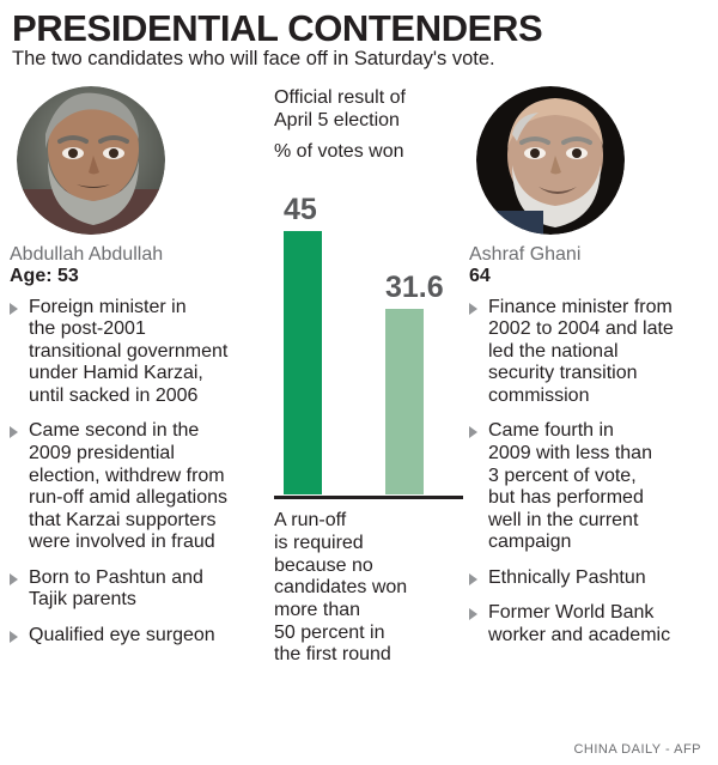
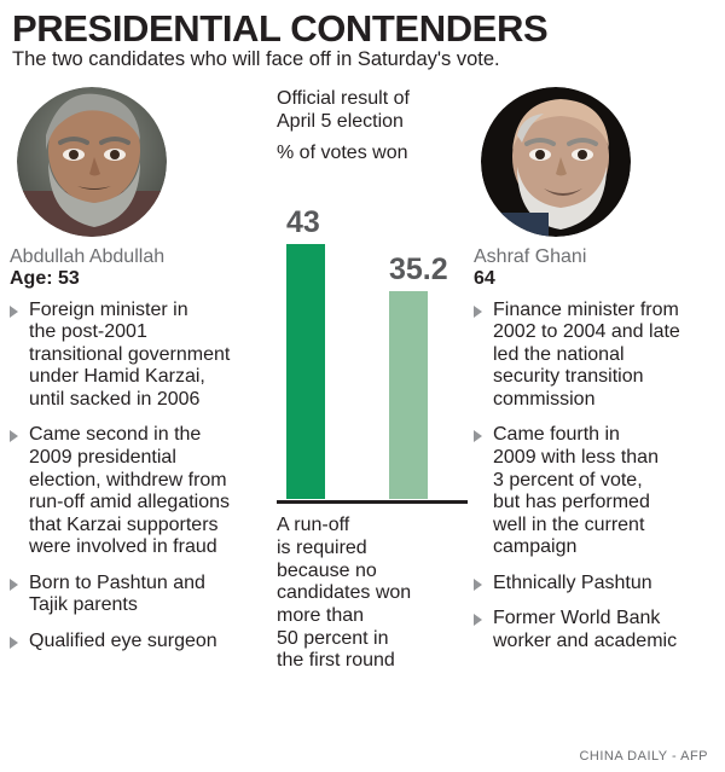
Abdullah Abdullah: 45 -> 43
Ashraf Ghani: 31.6 -> 35.2
